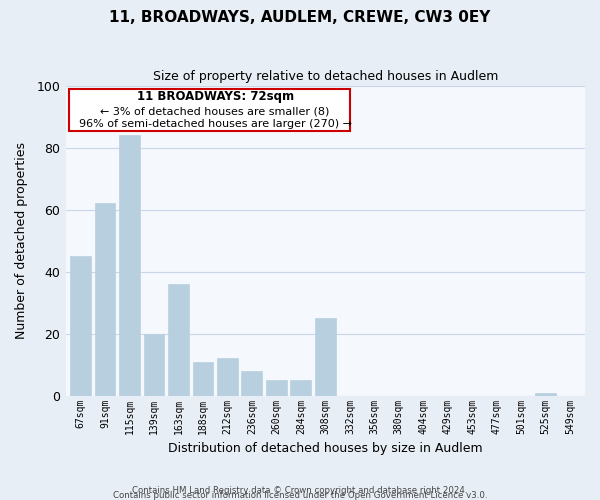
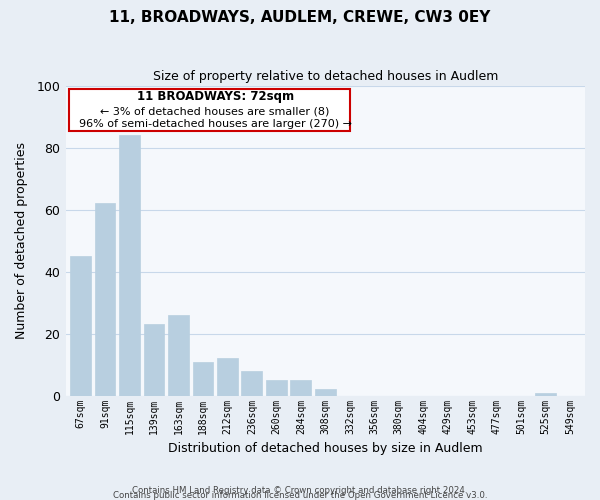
139sqm: 20 -> 23
163sqm: 36 -> 26
308sqm: 25 -> 2
